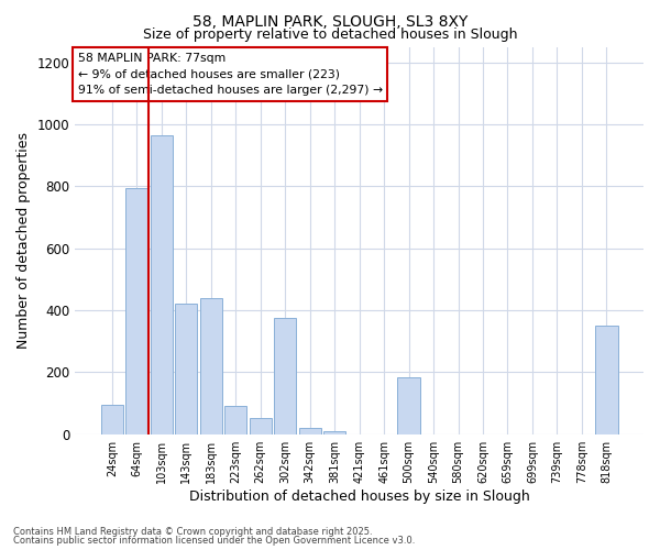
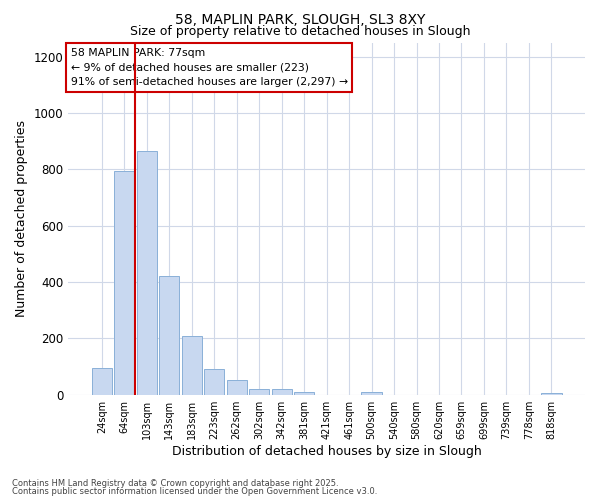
103sqm: 965 -> 865
183sqm: 440 -> 207
302sqm: 375 -> 22
500sqm: 185 -> 10
818sqm: 350 -> 5
